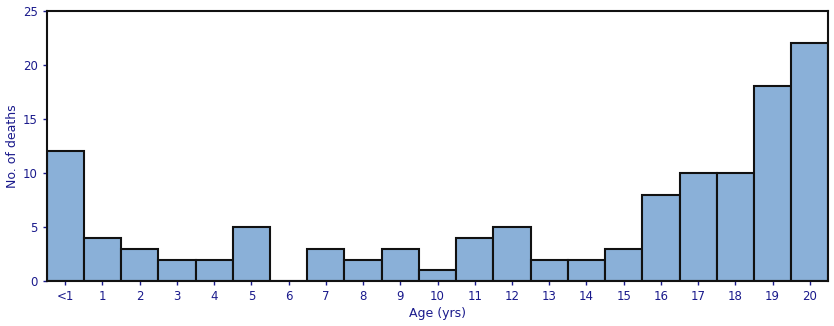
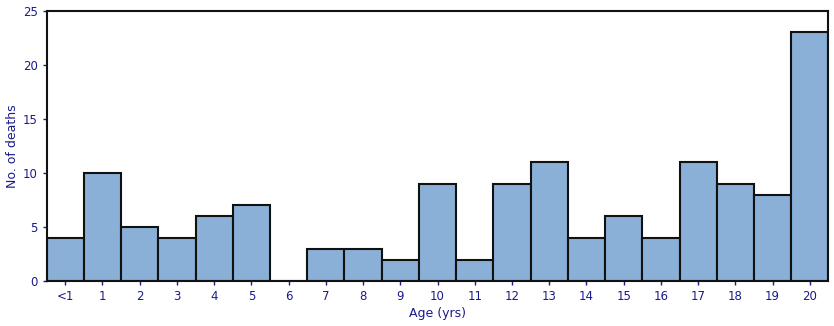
<1: 12 -> 4
1: 4 -> 10
2: 3 -> 5
3: 2 -> 4
4: 2 -> 6
5: 5 -> 7
8: 2 -> 3
9: 3 -> 2
10: 1 -> 9
11: 4 -> 2
12: 5 -> 9
13: 2 -> 11
14: 2 -> 4
15: 3 -> 6
16: 8 -> 4
17: 10 -> 11
18: 10 -> 9
19: 18 -> 8
20: 22 -> 23
